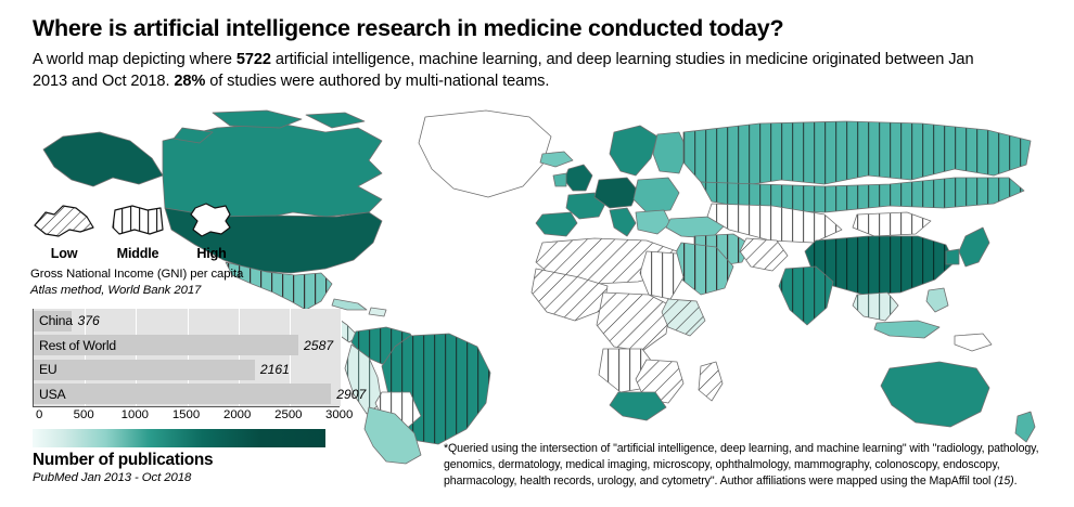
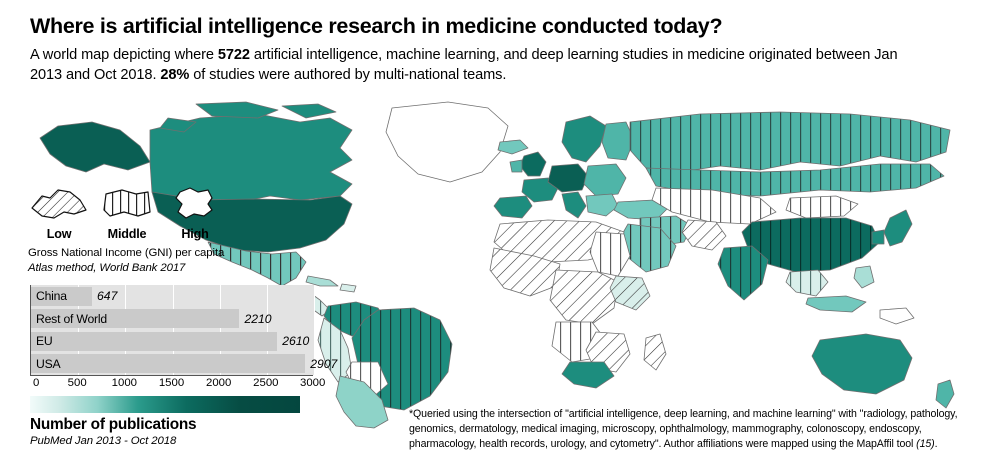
China: 376 -> 647
Rest of World: 2587 -> 2210
EU: 2161 -> 2610
